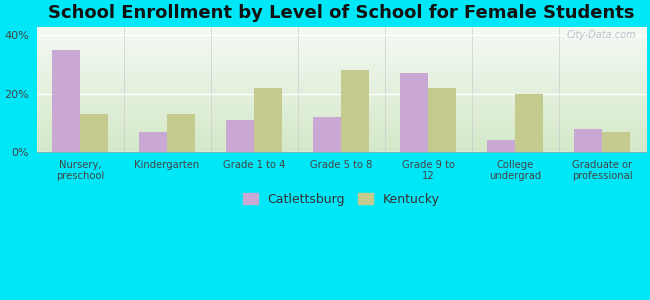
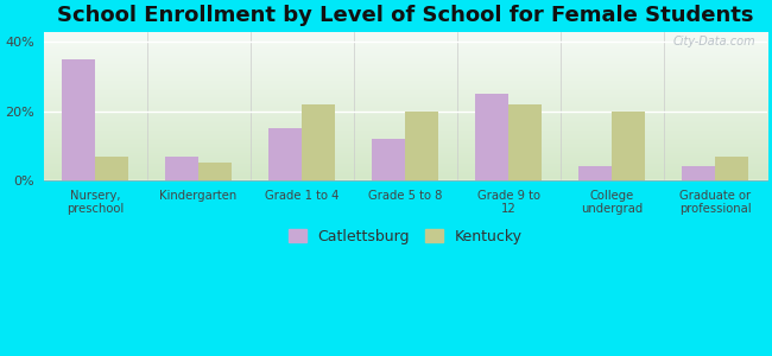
Kentucky/Nursery, preschool: 13% -> 7%
Kentucky/Kindergarten: 13% -> 5%
Catlettsburg/Grade 1 to 4: 11% -> 15%
Kentucky/Grade 5 to 8: 28% -> 20%
Catlettsburg/Grade 9 to 12: 27% -> 25%
Catlettsburg/Graduate or professional: 8% -> 4%
